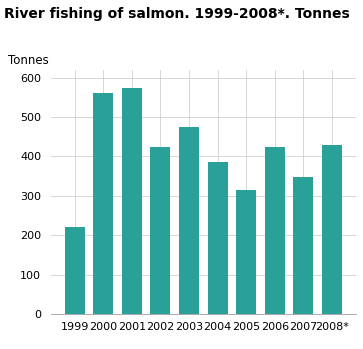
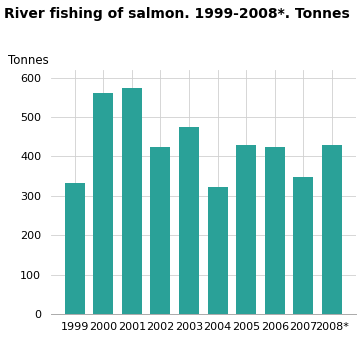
1999: 220 -> 333
2004: 385 -> 323
2005: 315 -> 428
